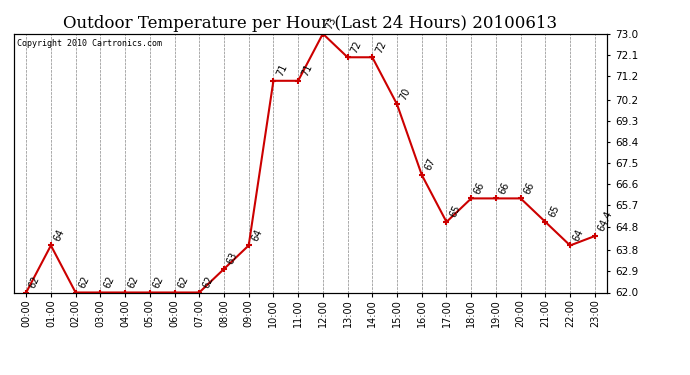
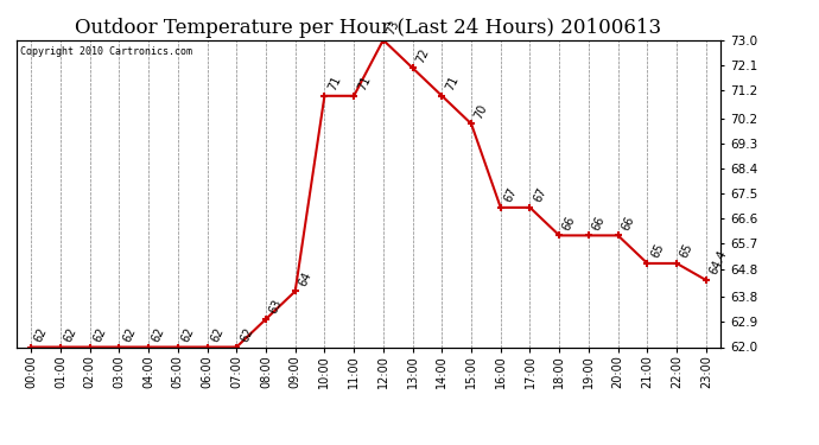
01:00: 64 -> 62
14:00: 72 -> 71
17:00: 65 -> 67
22:00: 64 -> 65
